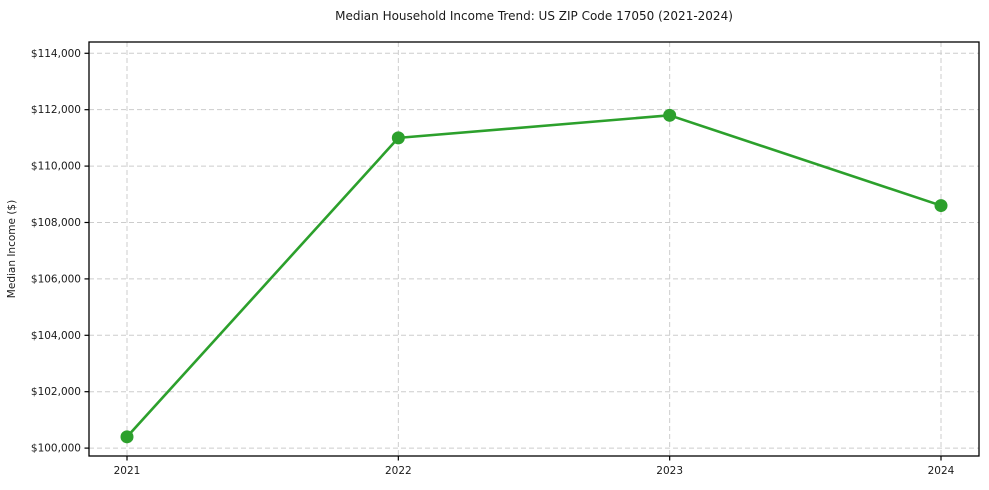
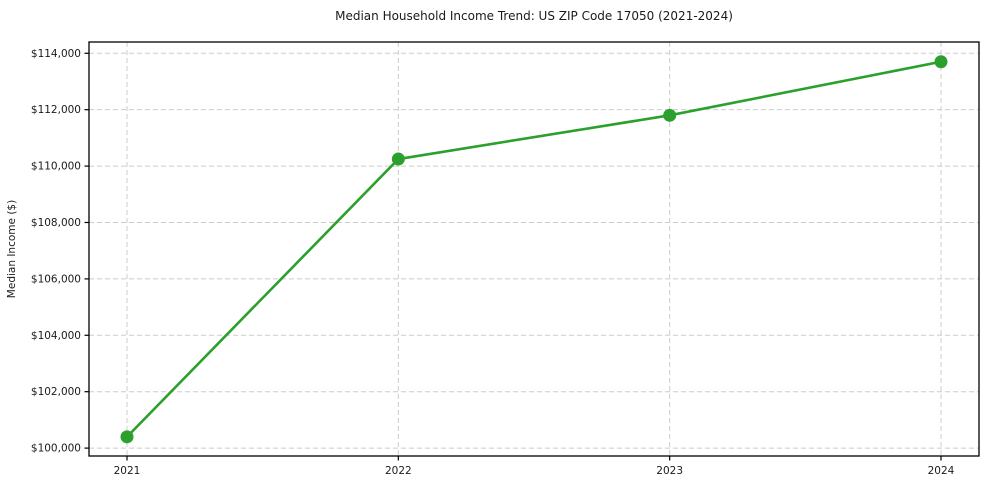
2022: $111000 -> $110200
2024: $108600 -> $113700
